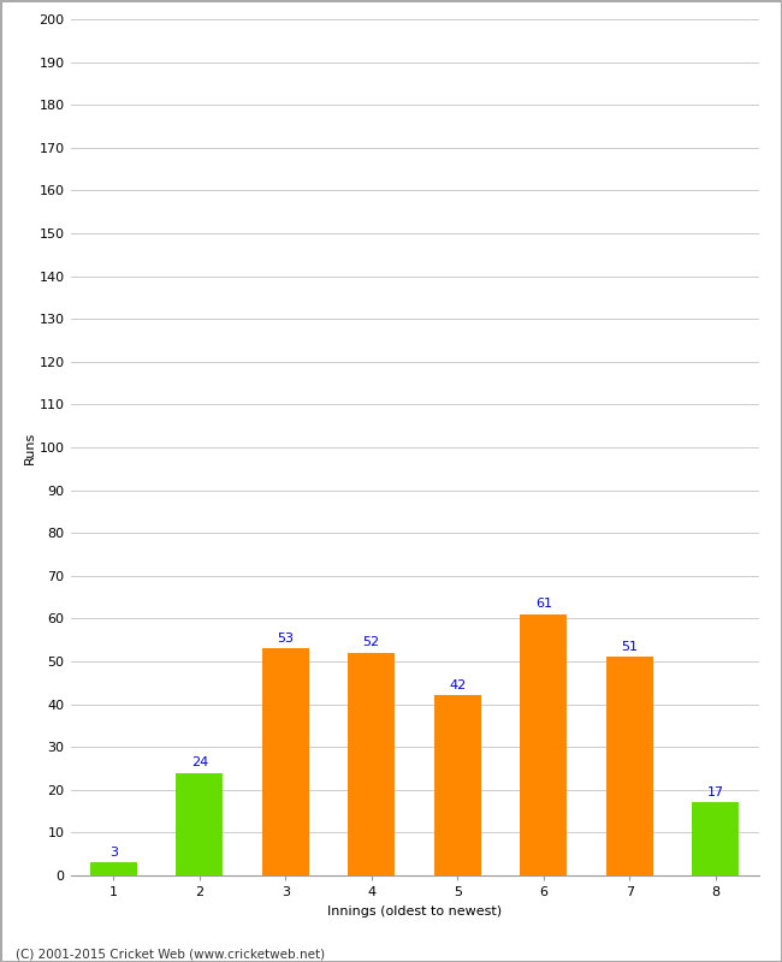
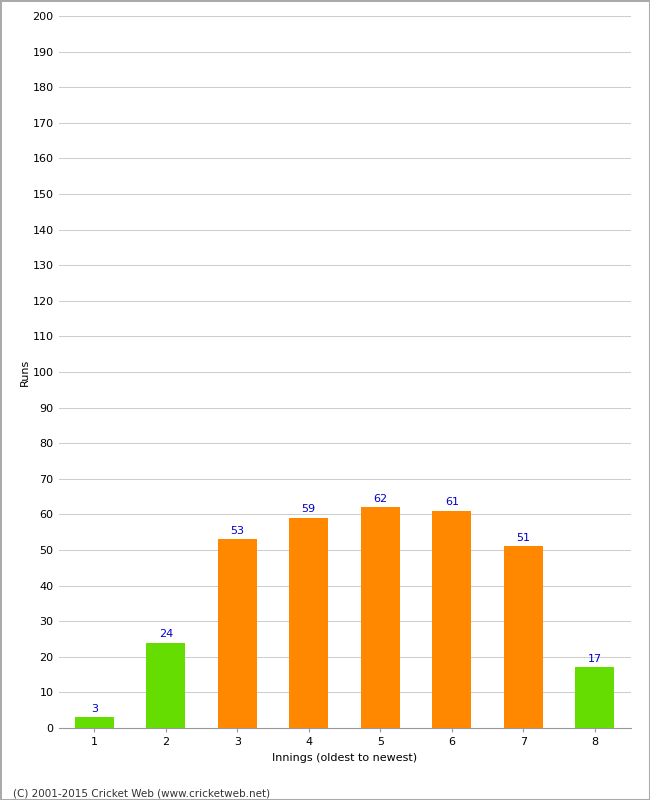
4: 52 -> 59
5: 42 -> 62
